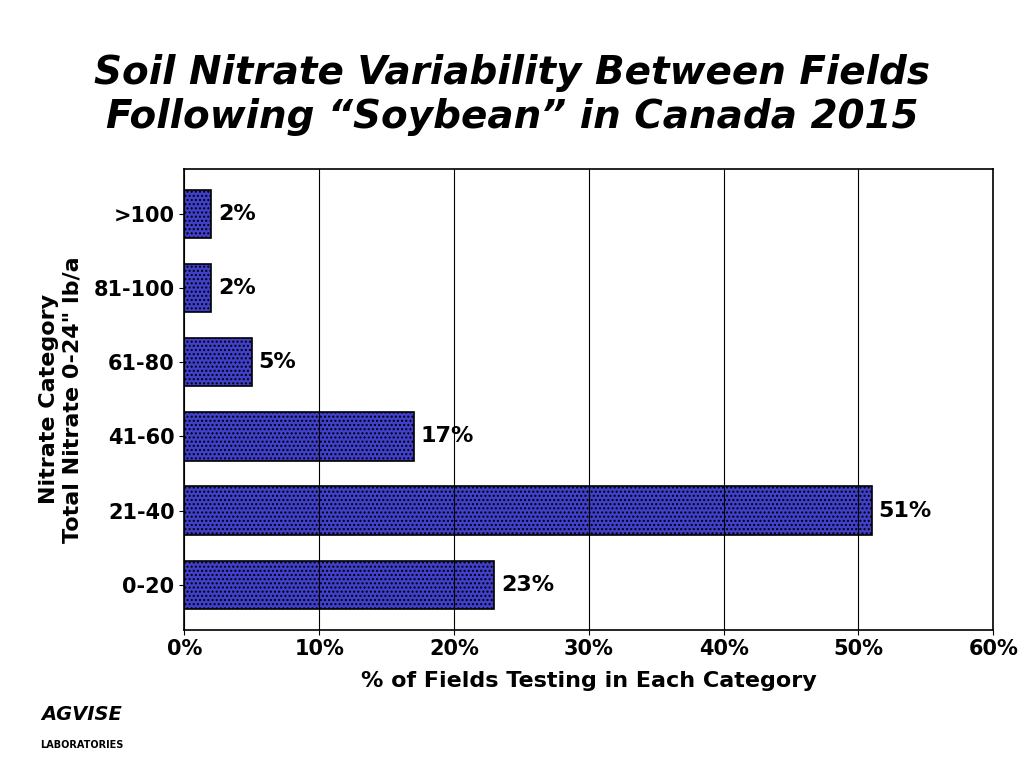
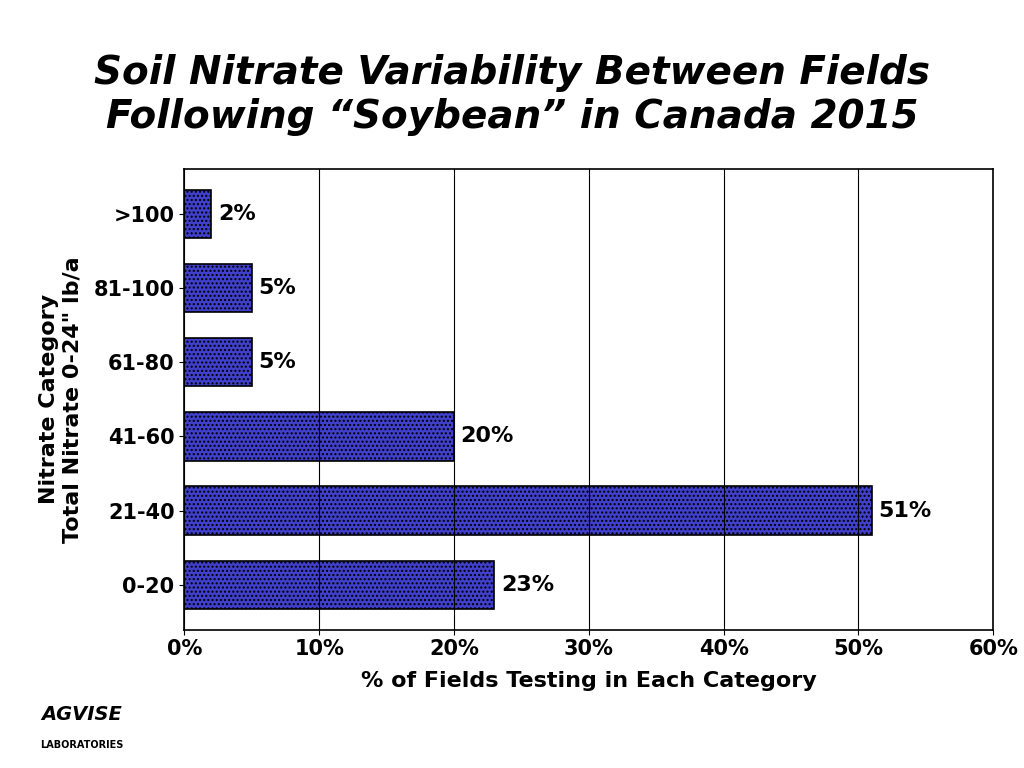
81-100: 2% -> 5%
41-60: 17% -> 20%
